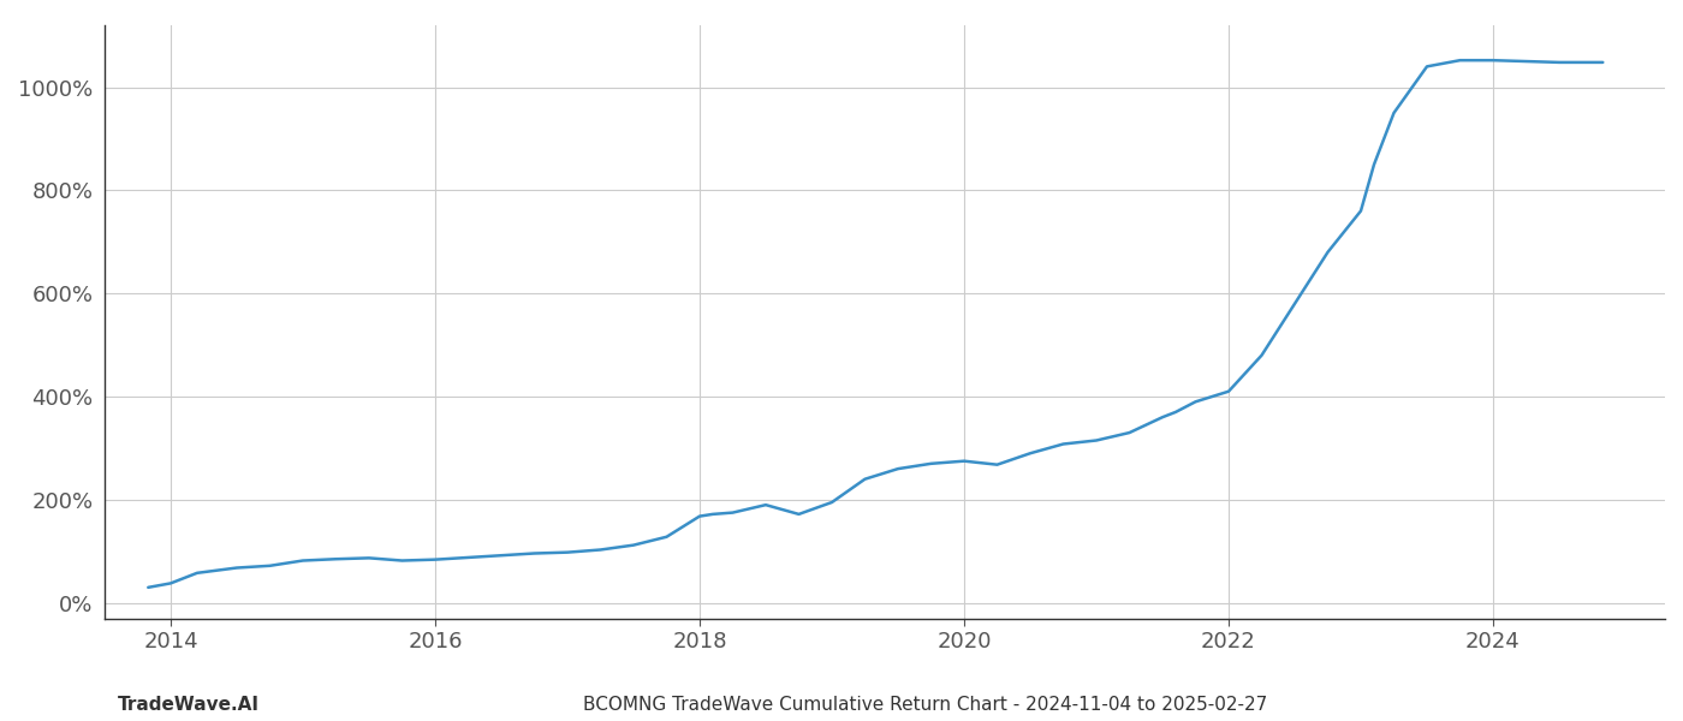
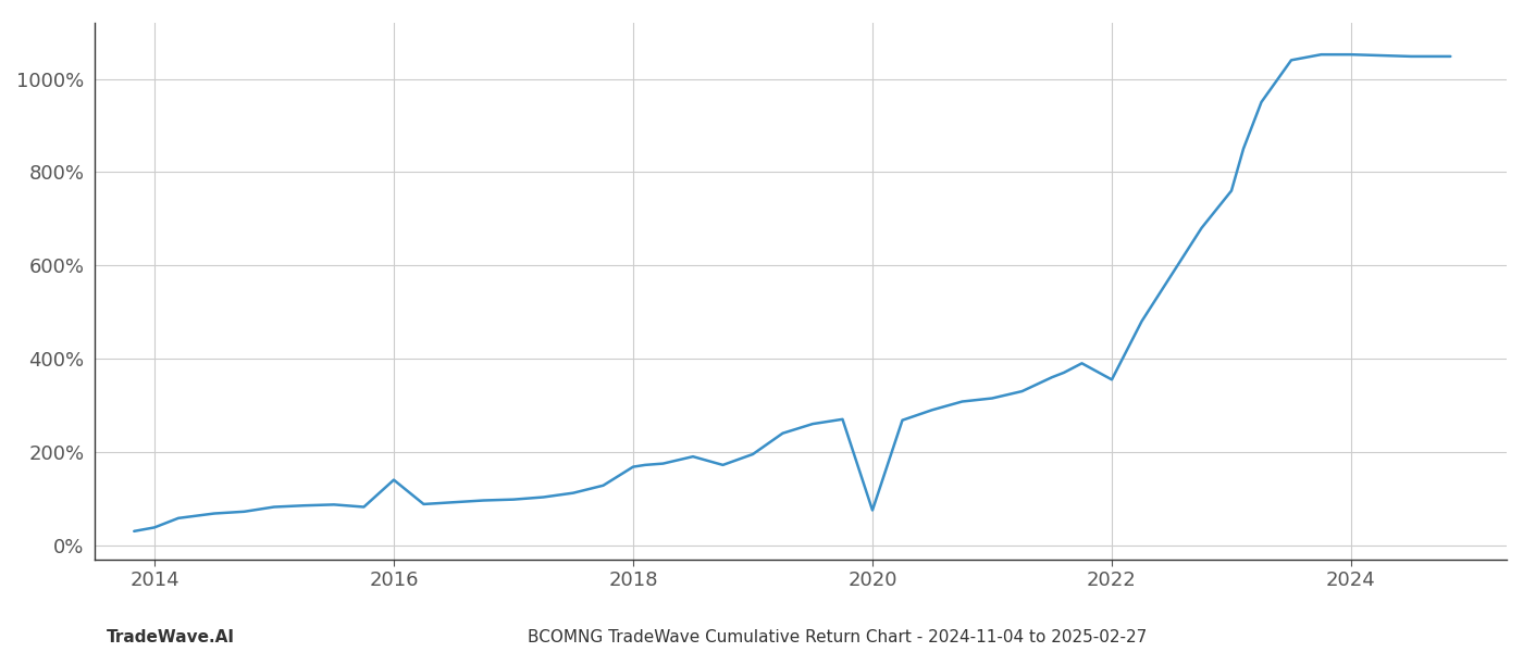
2016: 84% -> 140%
2020: 275% -> 75%
2022: 410% -> 355%
